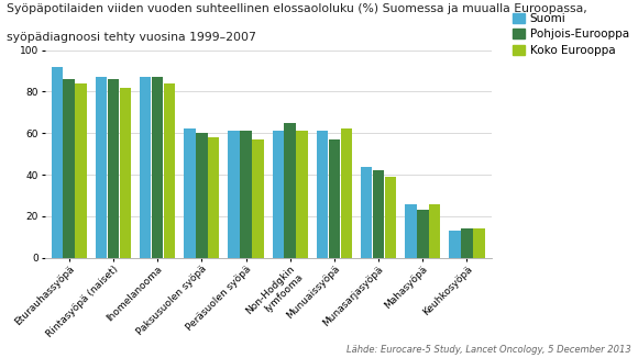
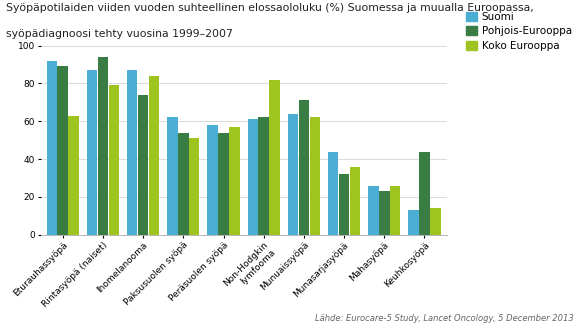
Pohjois-Eurooppa/Eturauhassyöpä: 86 -> 89
Koko Eurooppa/Eturauhassyöpä: 84 -> 63
Pohjois-Eurooppa/Rintasyöpä (naiset): 86 -> 94
Koko Eurooppa/Rintasyöpä (naiset): 82 -> 79
Pohjois-Eurooppa/Ihomelanooma: 87 -> 74
Pohjois-Eurooppa/Paksusuolen syöpä: 60 -> 54
Koko Eurooppa/Paksusuolen syöpä: 58 -> 51
Suomi/Peräsuolen syöpä: 61 -> 58
Pohjois-Eurooppa/Peräsuolen syöpä: 61 -> 54
Pohjois-Eurooppa/Non-Hodgkin lymfooma: 65 -> 62
Koko Eurooppa/Non-Hodgkin lymfooma: 61 -> 82
Suomi/Munuaissyöpä: 61 -> 64
Pohjois-Eurooppa/Munuaissyöpä: 57 -> 71
Pohjois-Eurooppa/Munasarjasyöpä: 42 -> 32
Koko Eurooppa/Munasarjasyöpä: 39 -> 36
Pohjois-Eurooppa/Keuhkosyöpä: 14 -> 44
